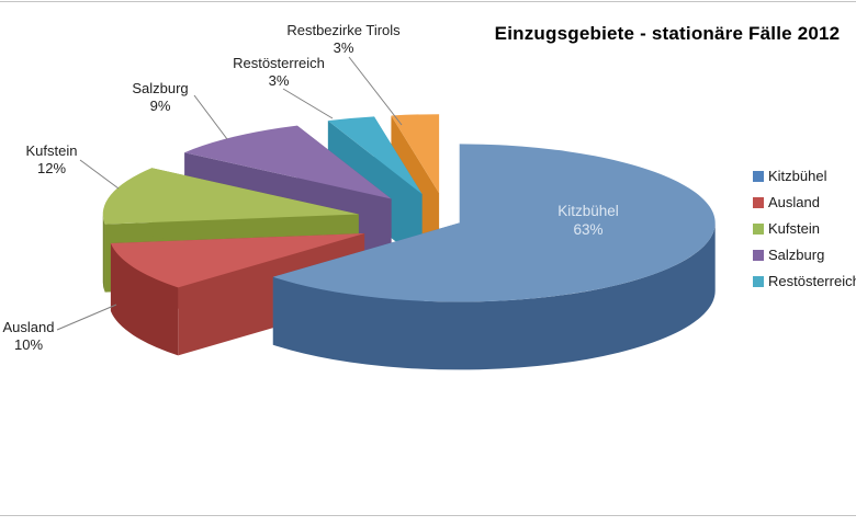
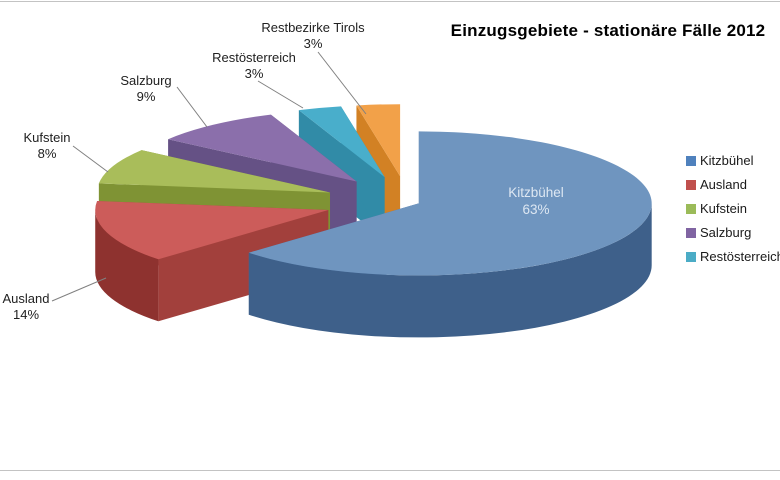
Ausland: 10% -> 14%
Kufstein: 12% -> 8%
